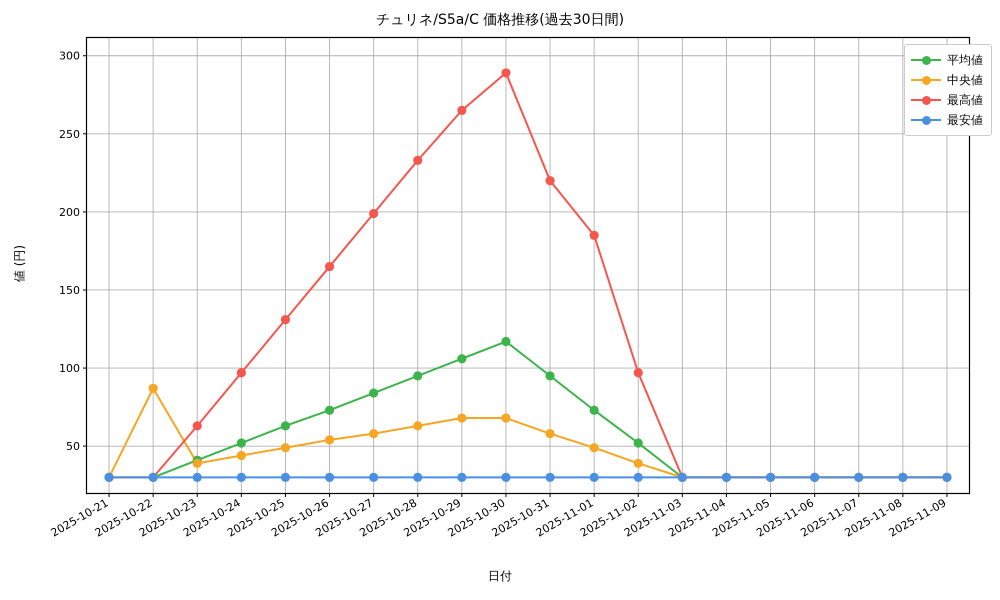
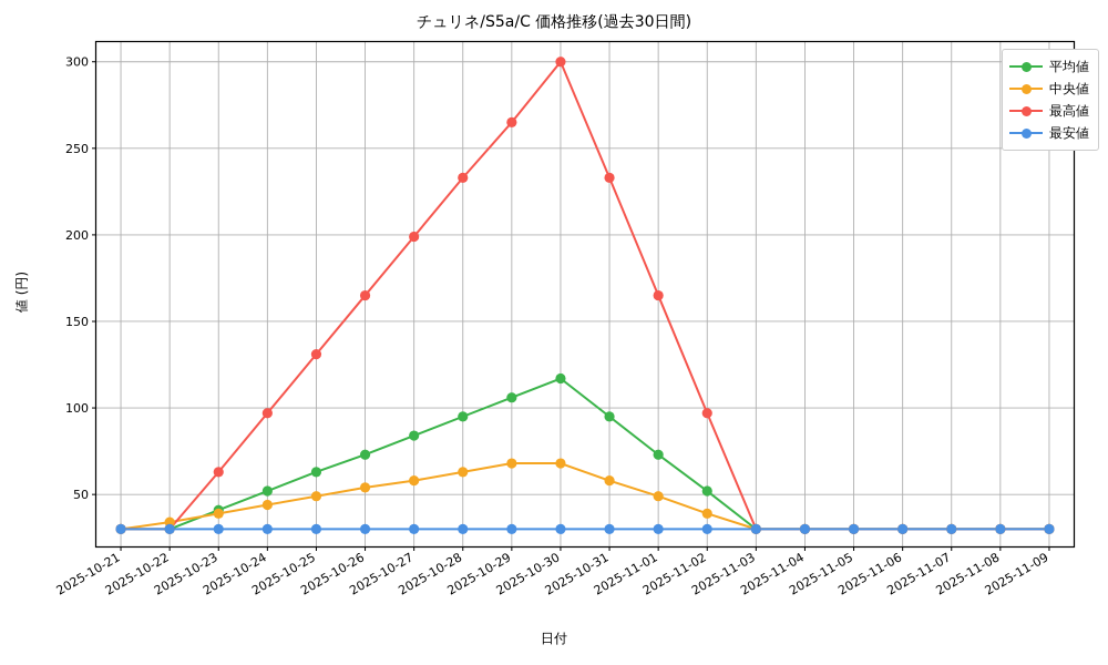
中央値/2025-10-22: 87 -> 34
最高値/2025-10-30: 289 -> 300
最高値/2025-10-31: 220 -> 233
最高値/2025-11-01: 185 -> 165
